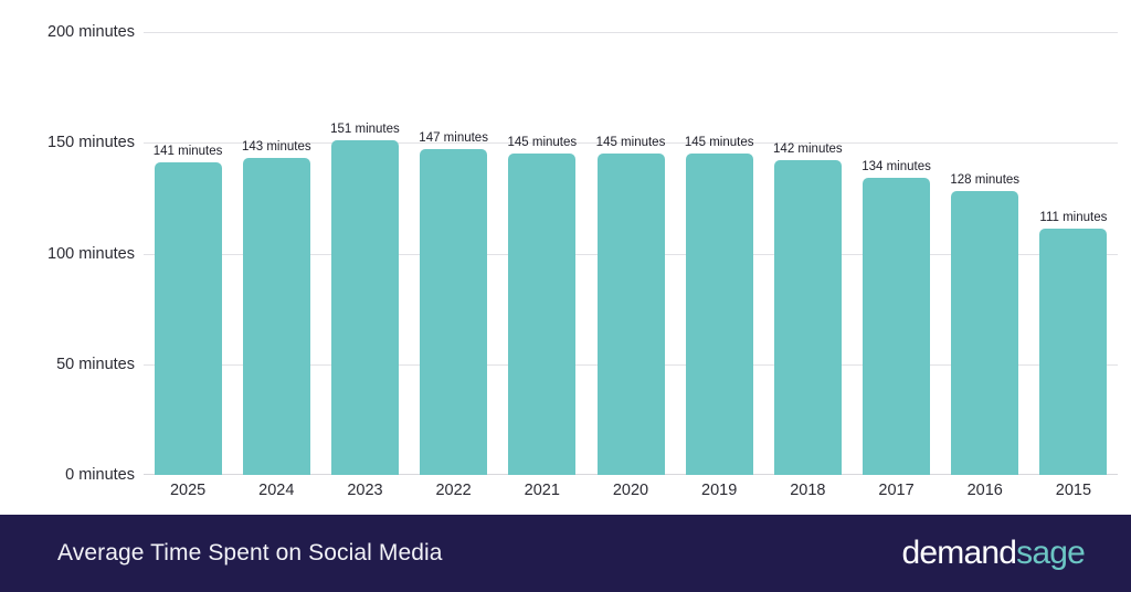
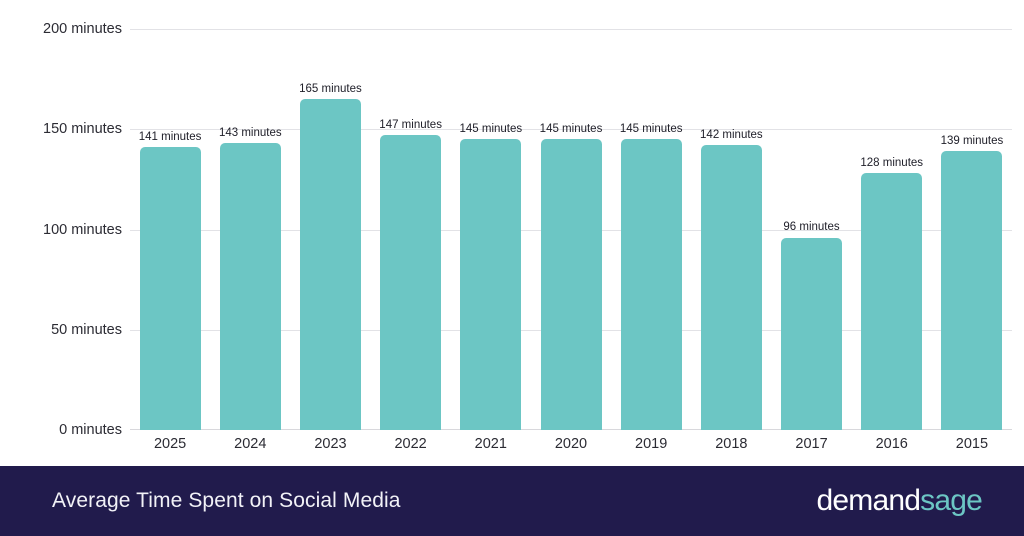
2023: 151 -> 165
2017: 134 -> 96
2015: 111 -> 139
